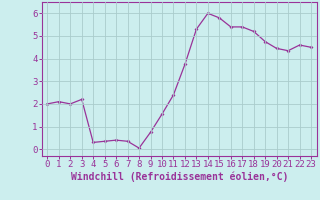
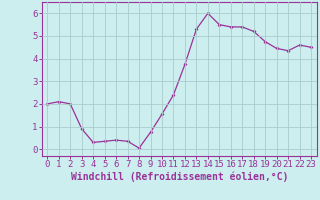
3: 2.20 -> 0.90
15: 5.80 -> 5.50
